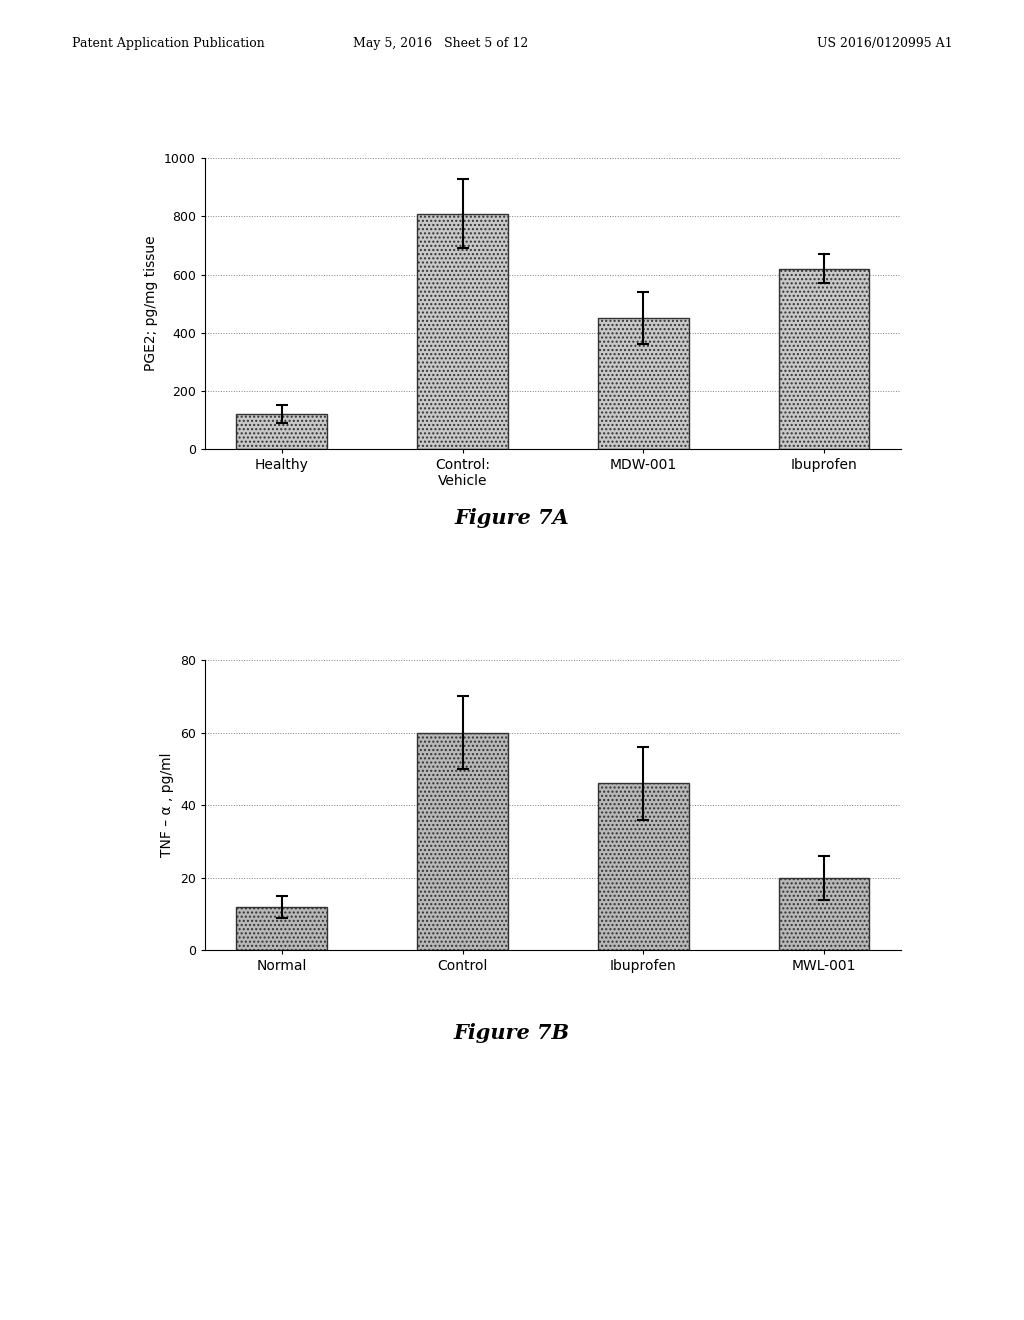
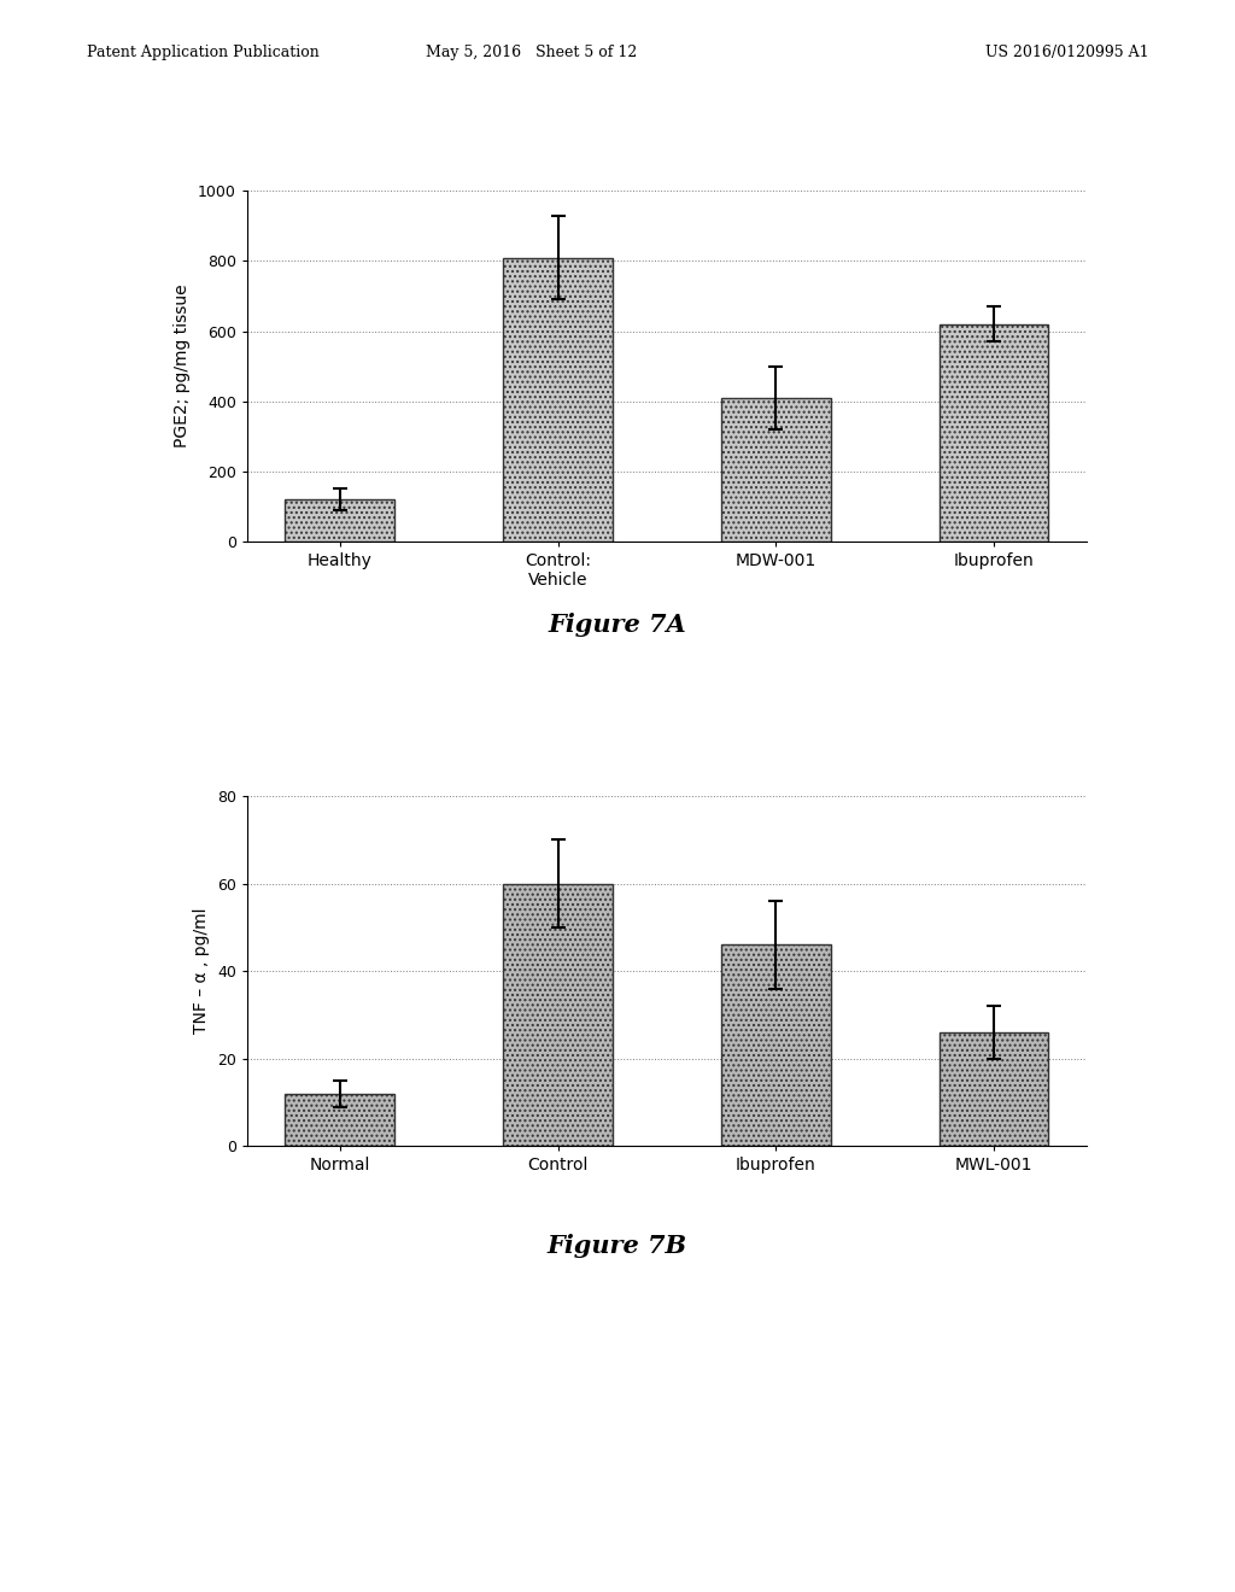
MDW-001: 450 -> 410
MWL-001: 20 -> 26
